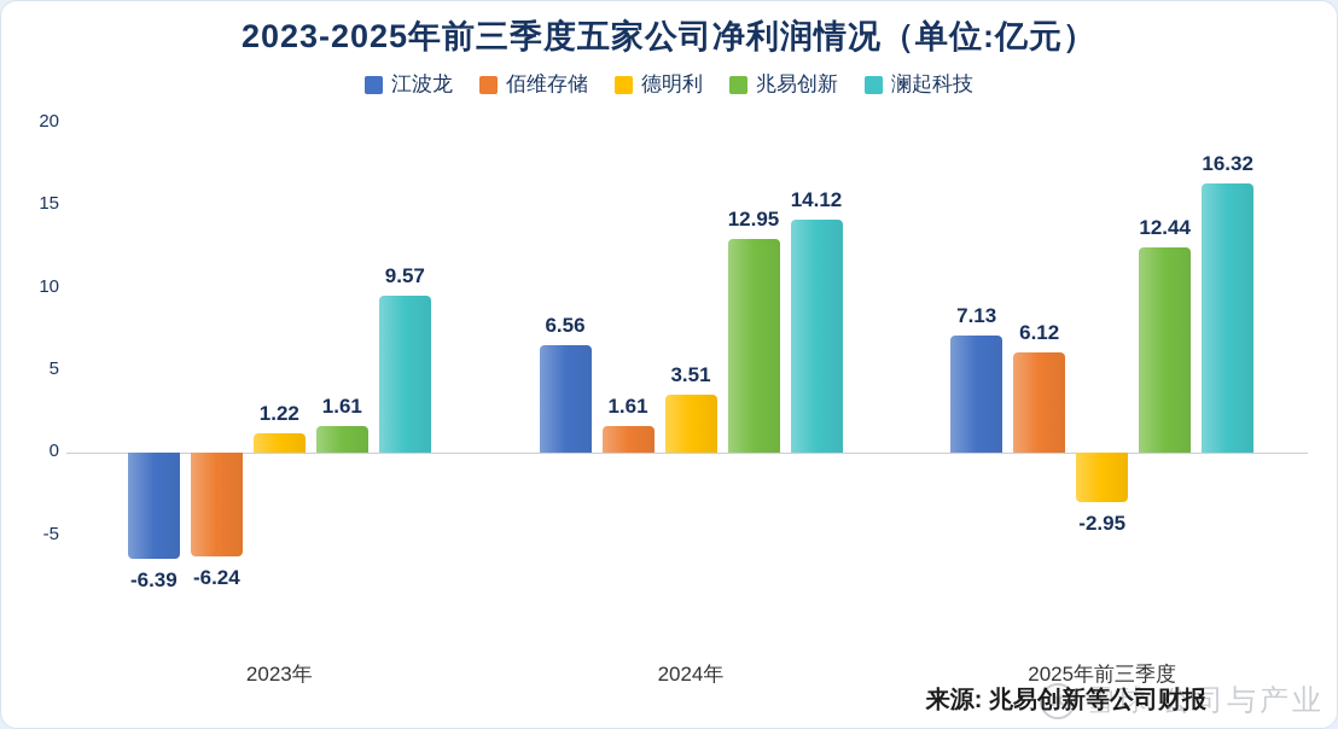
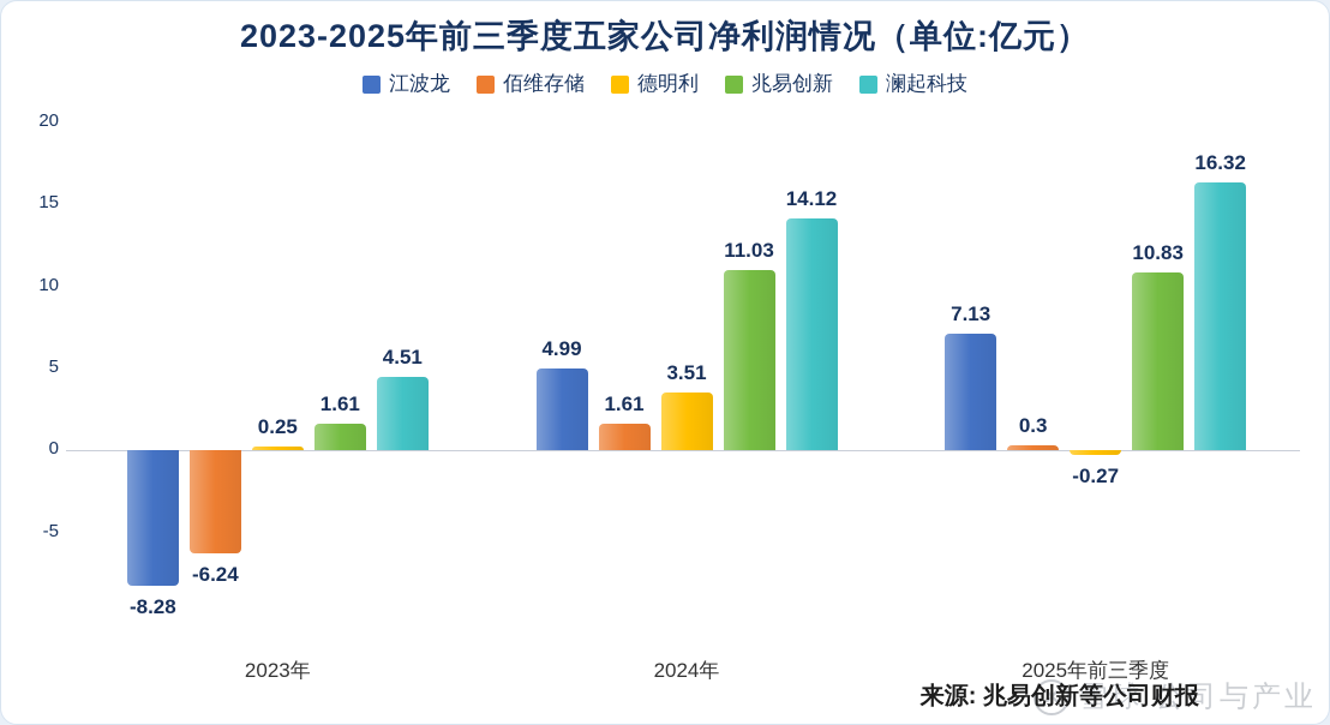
江波龙/2023年: -6.39 -> -8.28
德明利/2023年: 1.22 -> 0.25
澜起科技/2023年: 9.57 -> 4.51
江波龙/2024年: 6.56 -> 4.99
兆易创新/2024年: 12.95 -> 11.03
佰维存储/2025年前三季度: 6.12 -> 0.3
德明利/2025年前三季度: -2.95 -> -0.27
兆易创新/2025年前三季度: 12.44 -> 10.83
